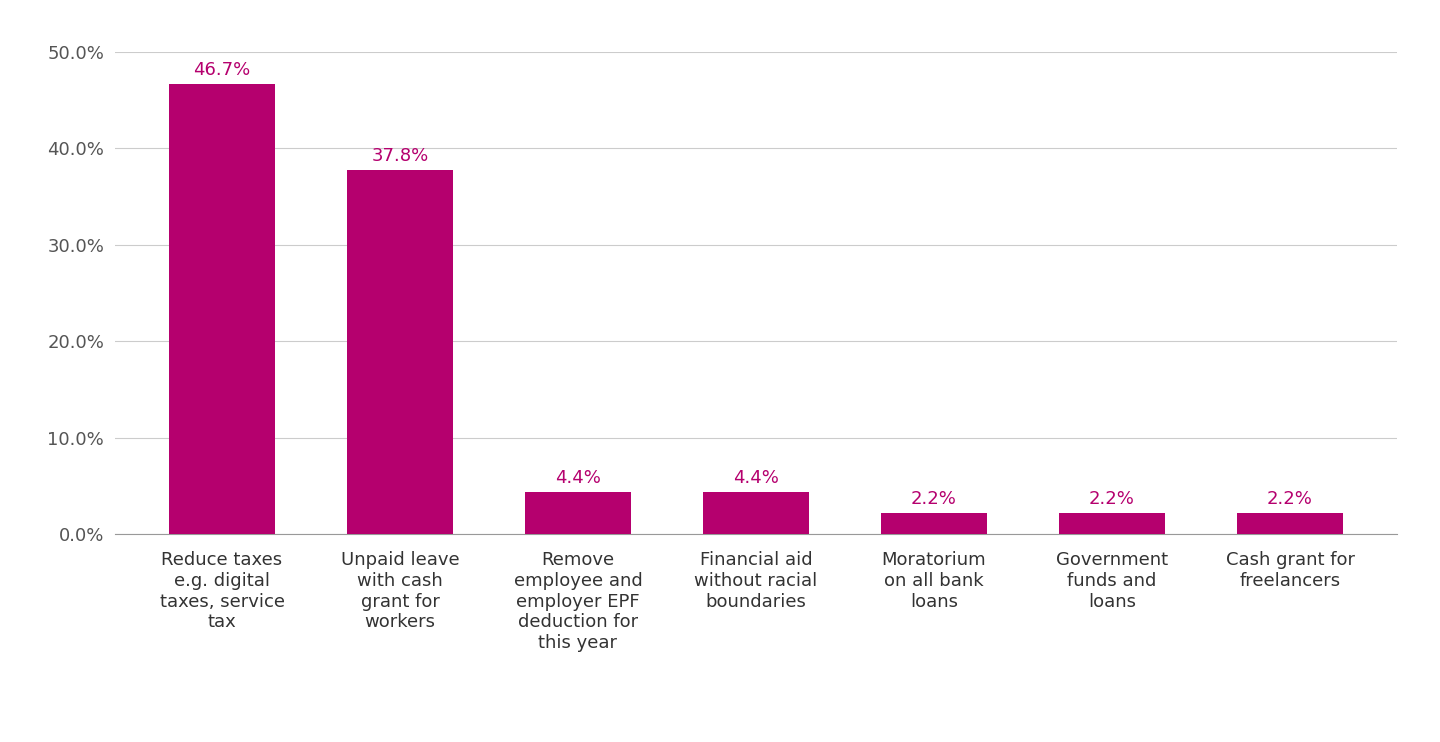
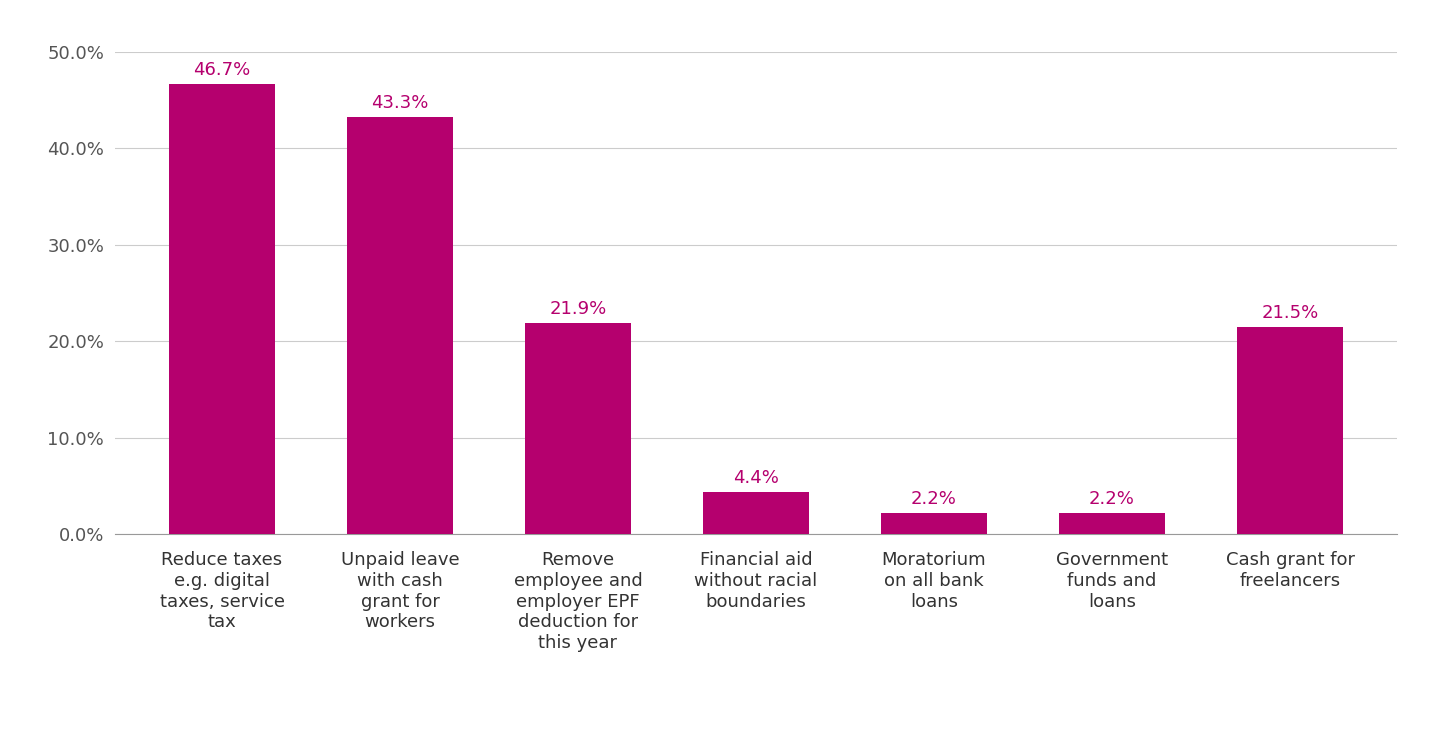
Unpaid leave with cash grant for workers: 37.8% -> 43.3%
Remove employee and employer EPF deduction for this year: 4.4% -> 21.9%
Cash grant for freelancers: 2.2% -> 21.5%
